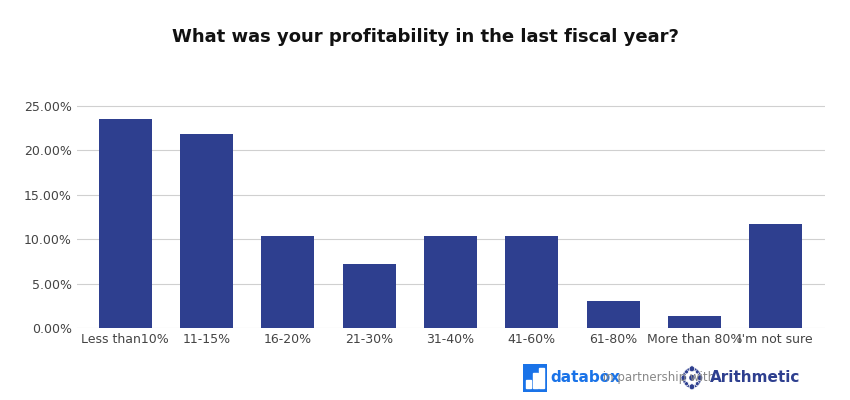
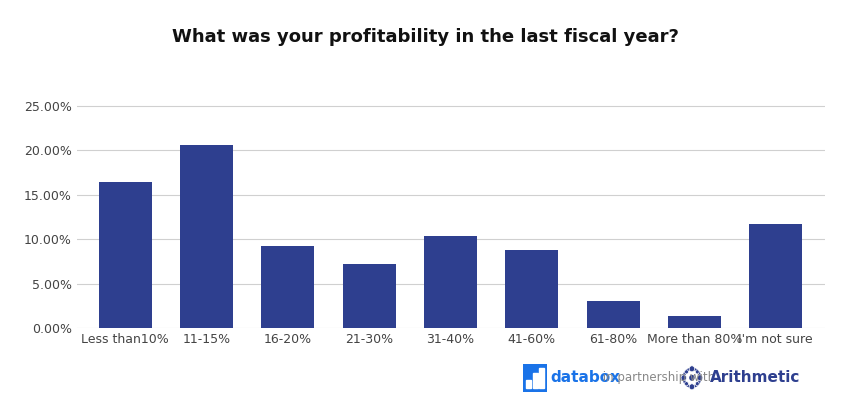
Less than10%: 23.5% -> 16.4%
11-15%: 21.8% -> 20.6%
16-20%: 10.3% -> 9.2%
41-60%: 10.3% -> 8.8%
